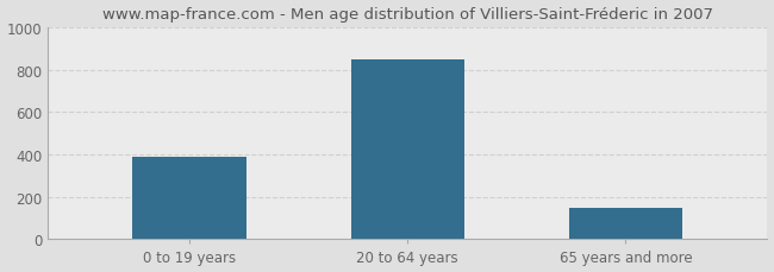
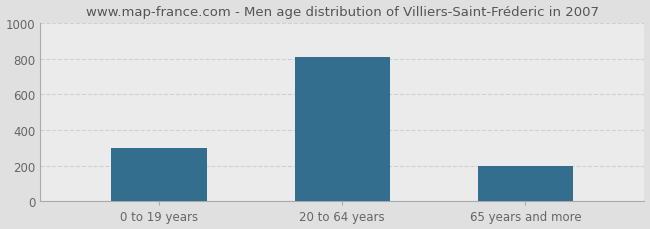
0 to 19 years: 390 -> 300
20 to 64 years: 850 -> 810
65 years and more: 150 -> 200
